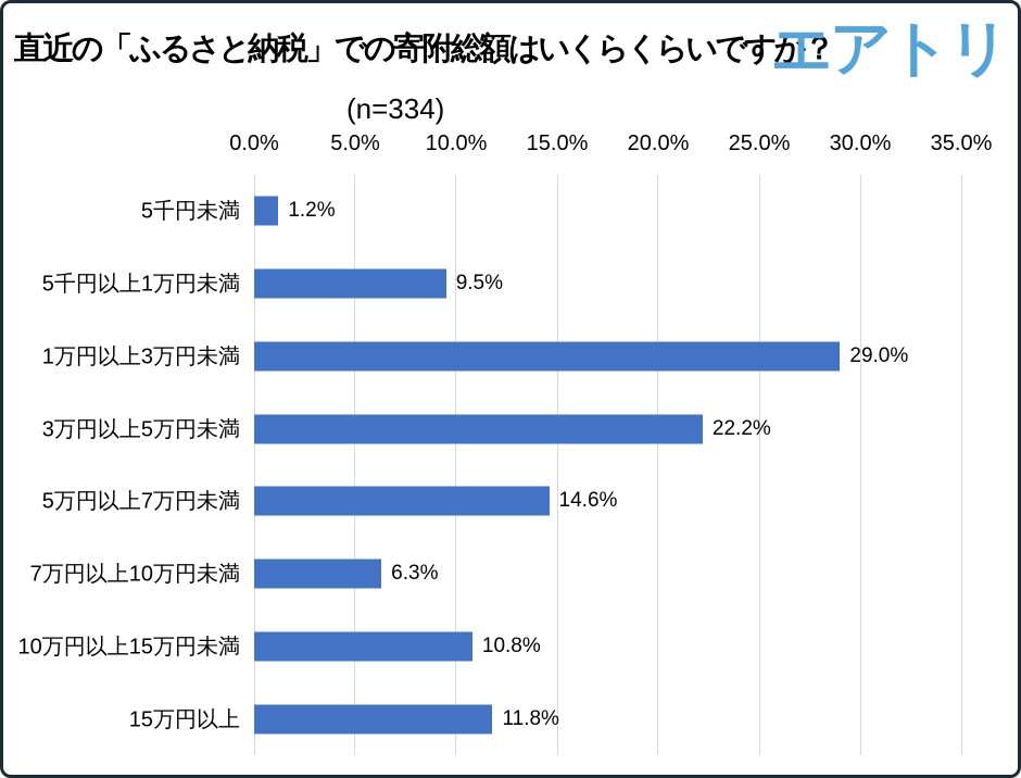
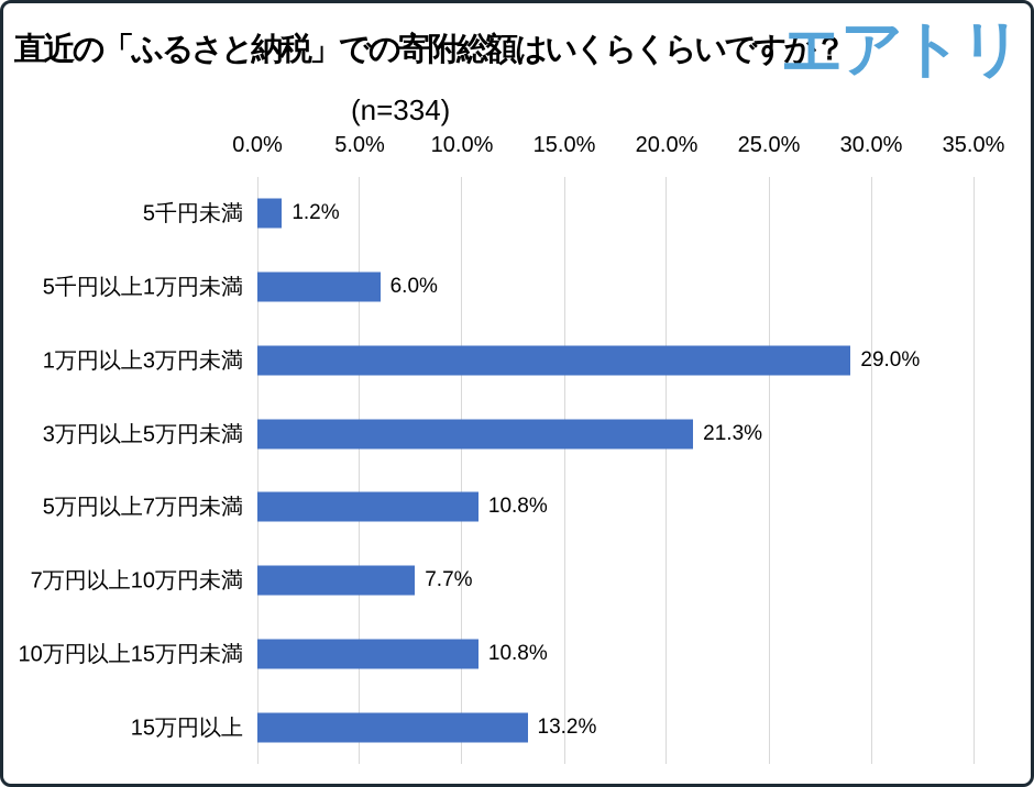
5千円以上1万円未満: 9.5% -> 6.0%
3万円以上5万円未満: 22.2% -> 21.3%
5万円以上7万円未満: 14.6% -> 10.8%
7万円以上10万円未満: 6.3% -> 7.7%
15万円以上: 11.8% -> 13.2%
